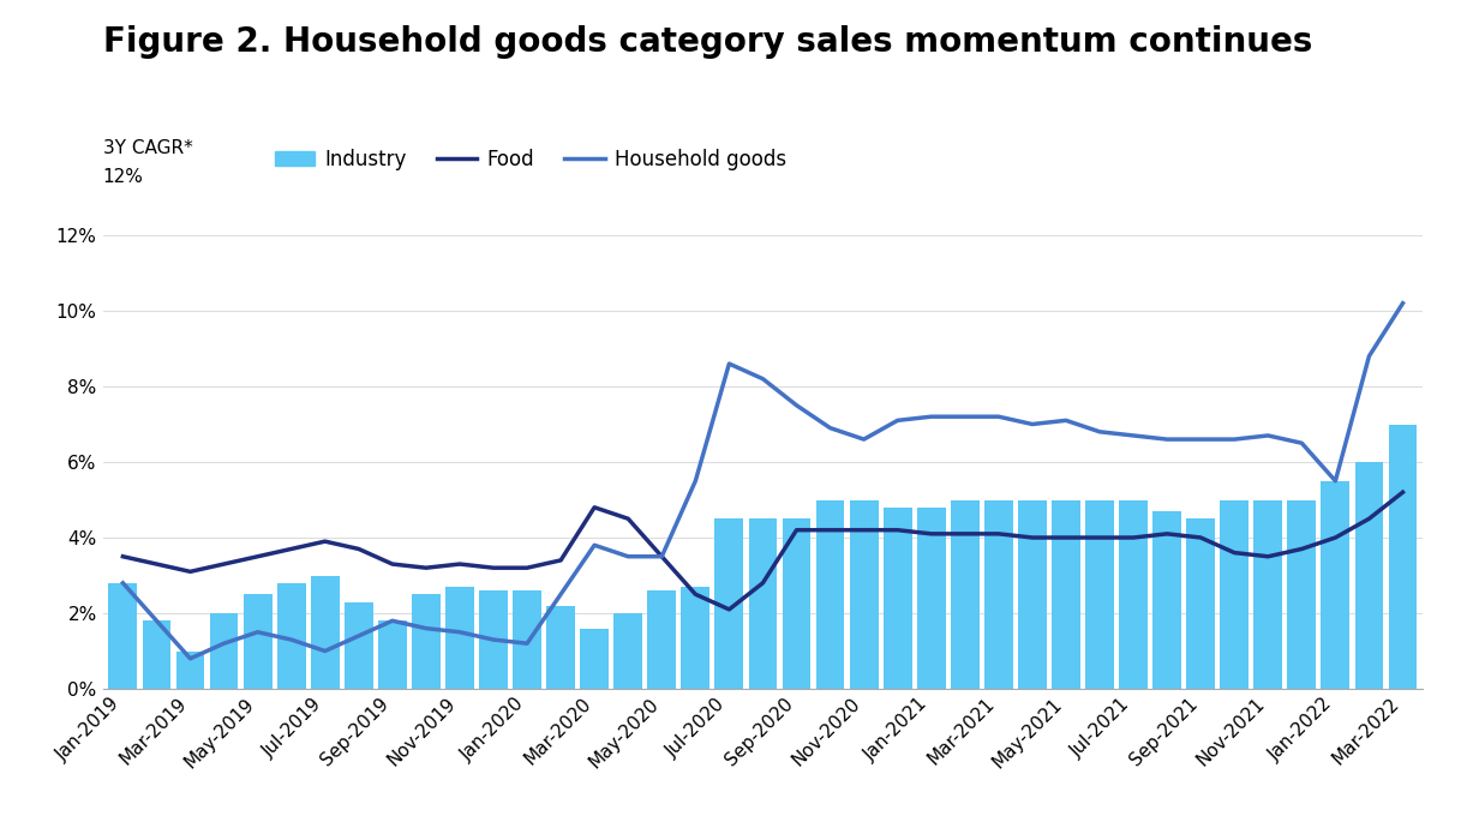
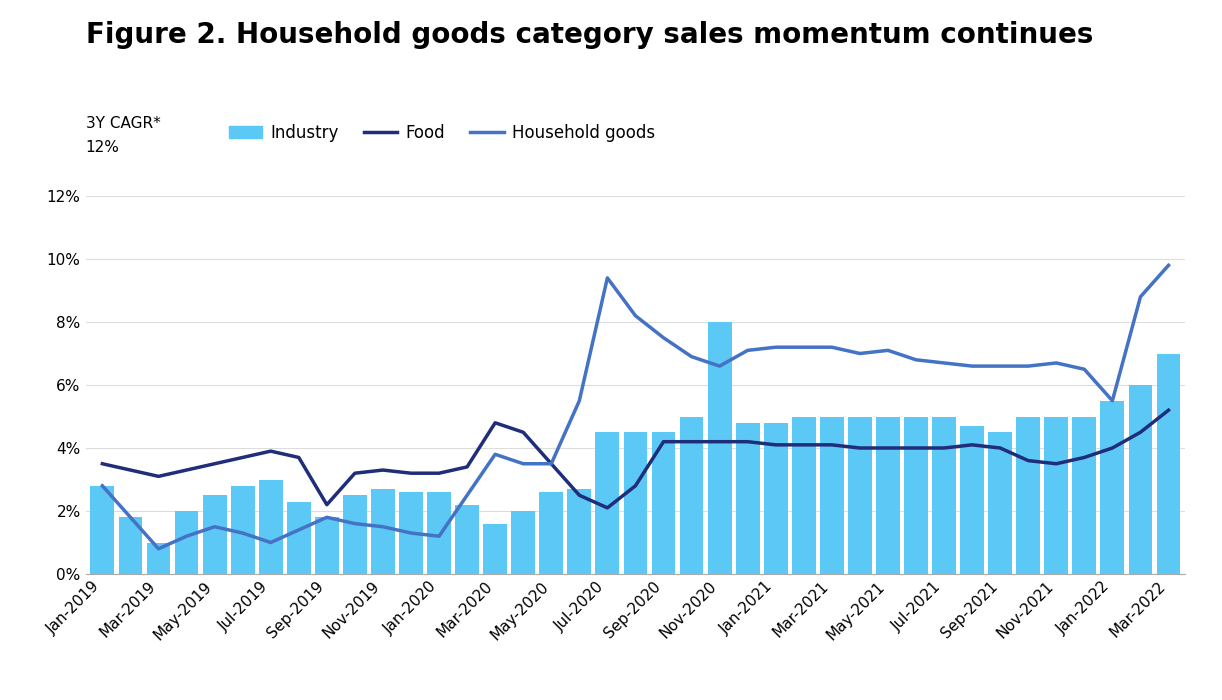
Food/Sep-2019: 3.3% -> 2.2%
Household goods/Jul-2020: 8.6% -> 9.4%
Industry/Nov-2020: 5.0% -> 8.0%
Household goods/Mar-2022: 10.2% -> 9.8%
